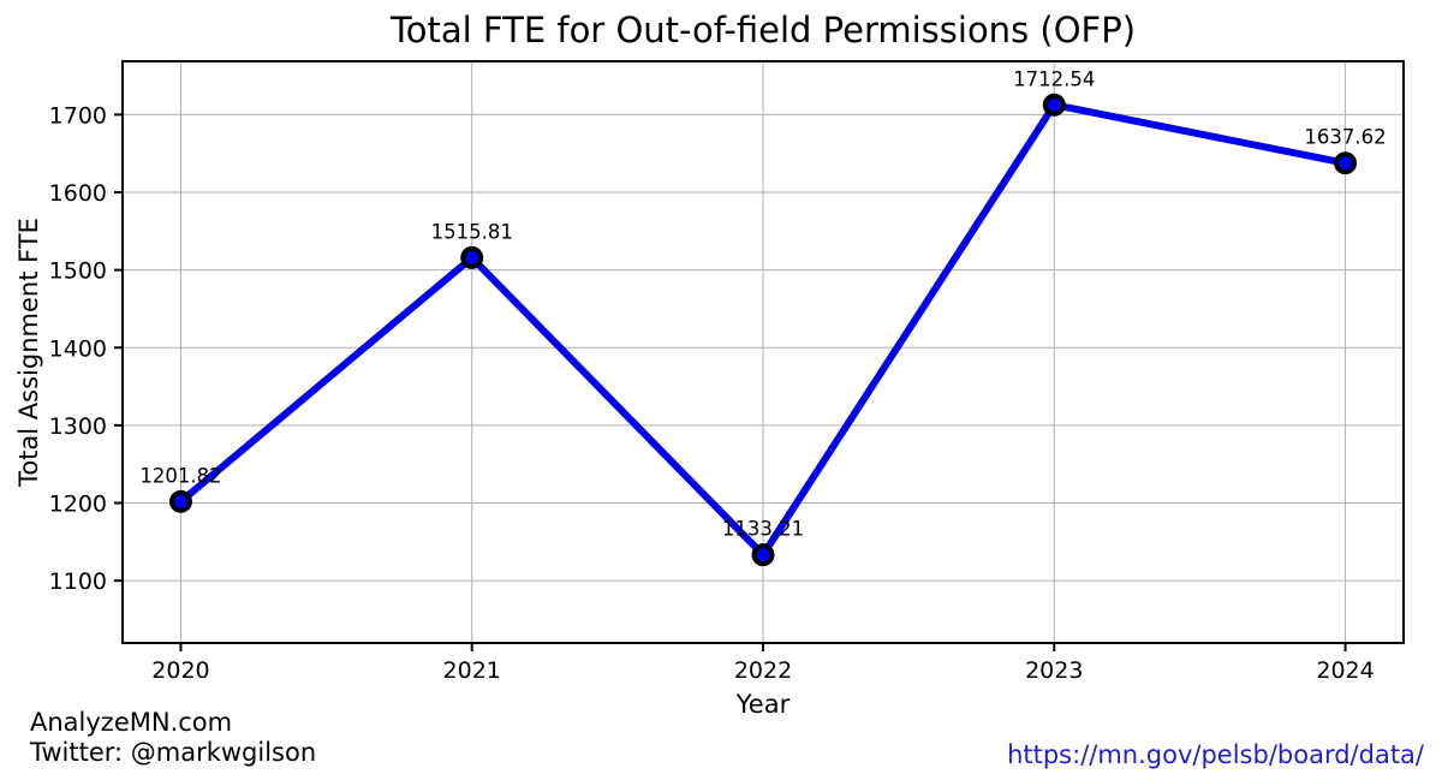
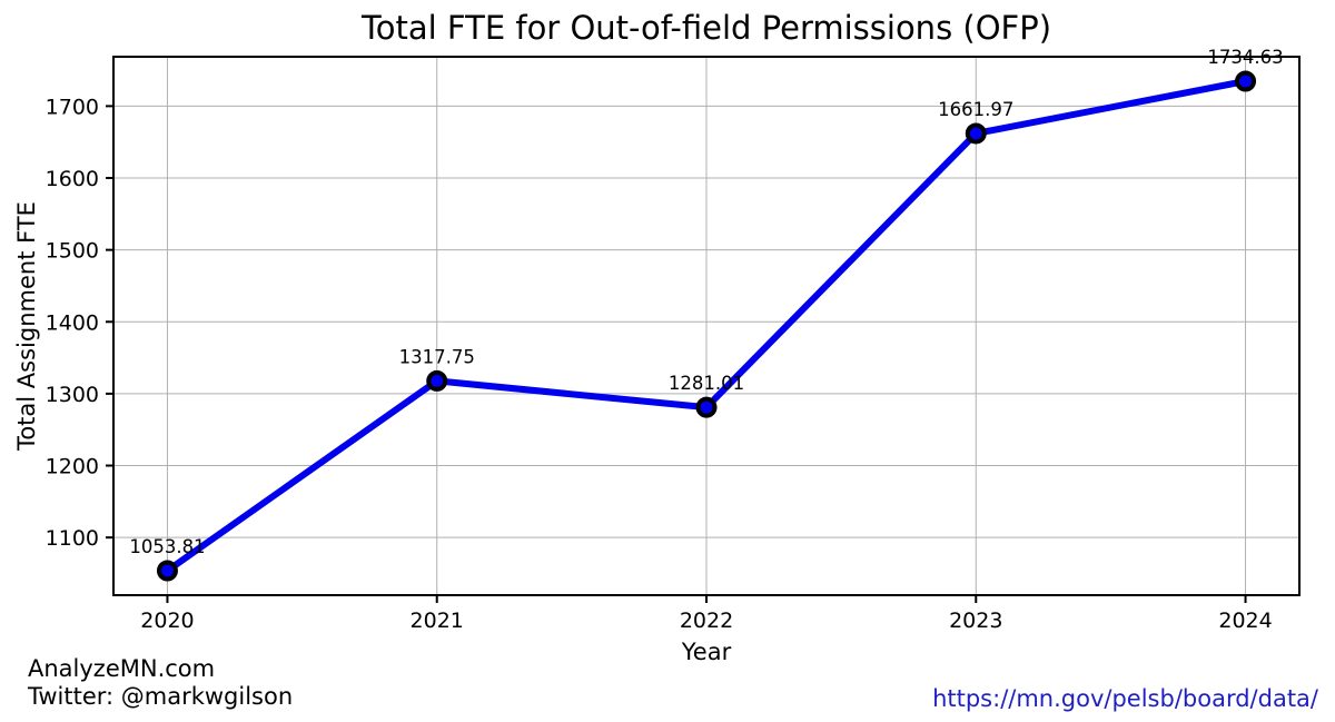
2020: 1201.82 -> 1053.81
2021: 1515.81 -> 1317.75
2022: 1133.21 -> 1281.01
2023: 1712.54 -> 1661.97
2024: 1637.62 -> 1734.63
